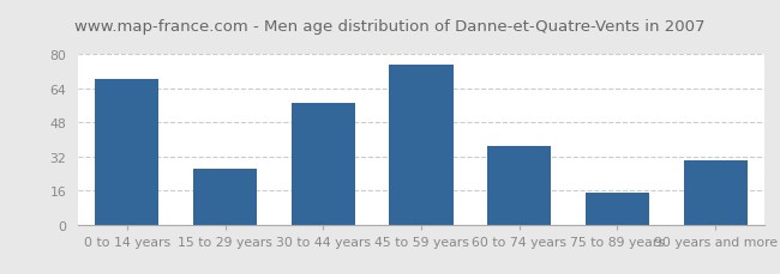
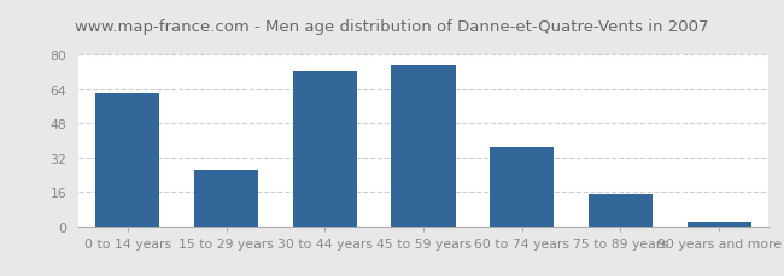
0 to 14 years: 68 -> 62
30 to 44 years: 57 -> 72
90 years and more: 30 -> 2
